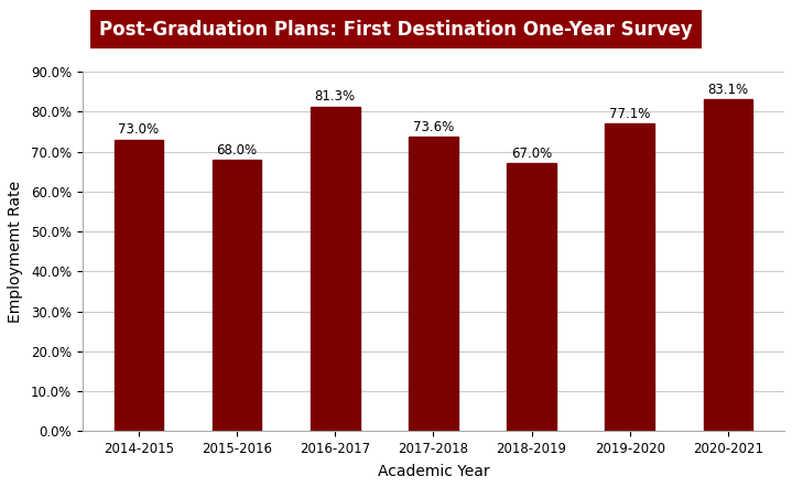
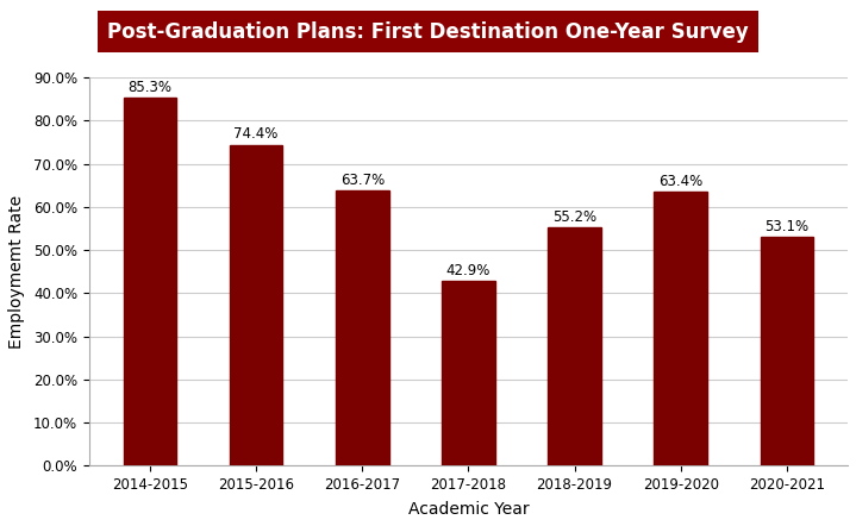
2014-2015: 73.0% -> 85.3%
2015-2016: 68.0% -> 74.4%
2016-2017: 81.3% -> 63.7%
2017-2018: 73.6% -> 42.9%
2018-2019: 67.0% -> 55.2%
2019-2020: 77.1% -> 63.4%
2020-2021: 83.1% -> 53.1%
